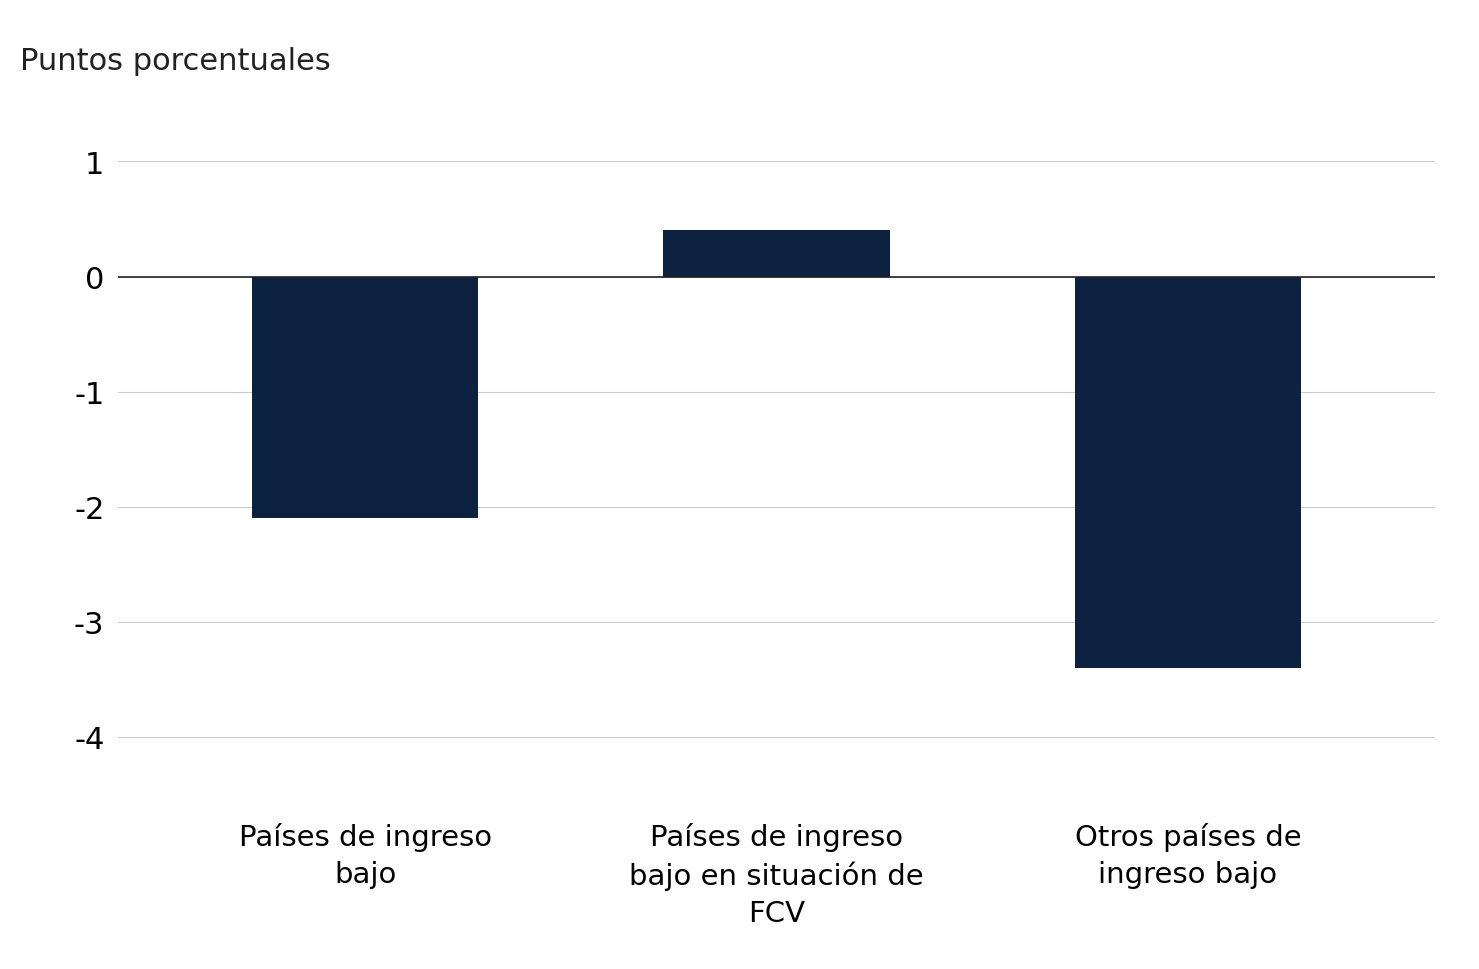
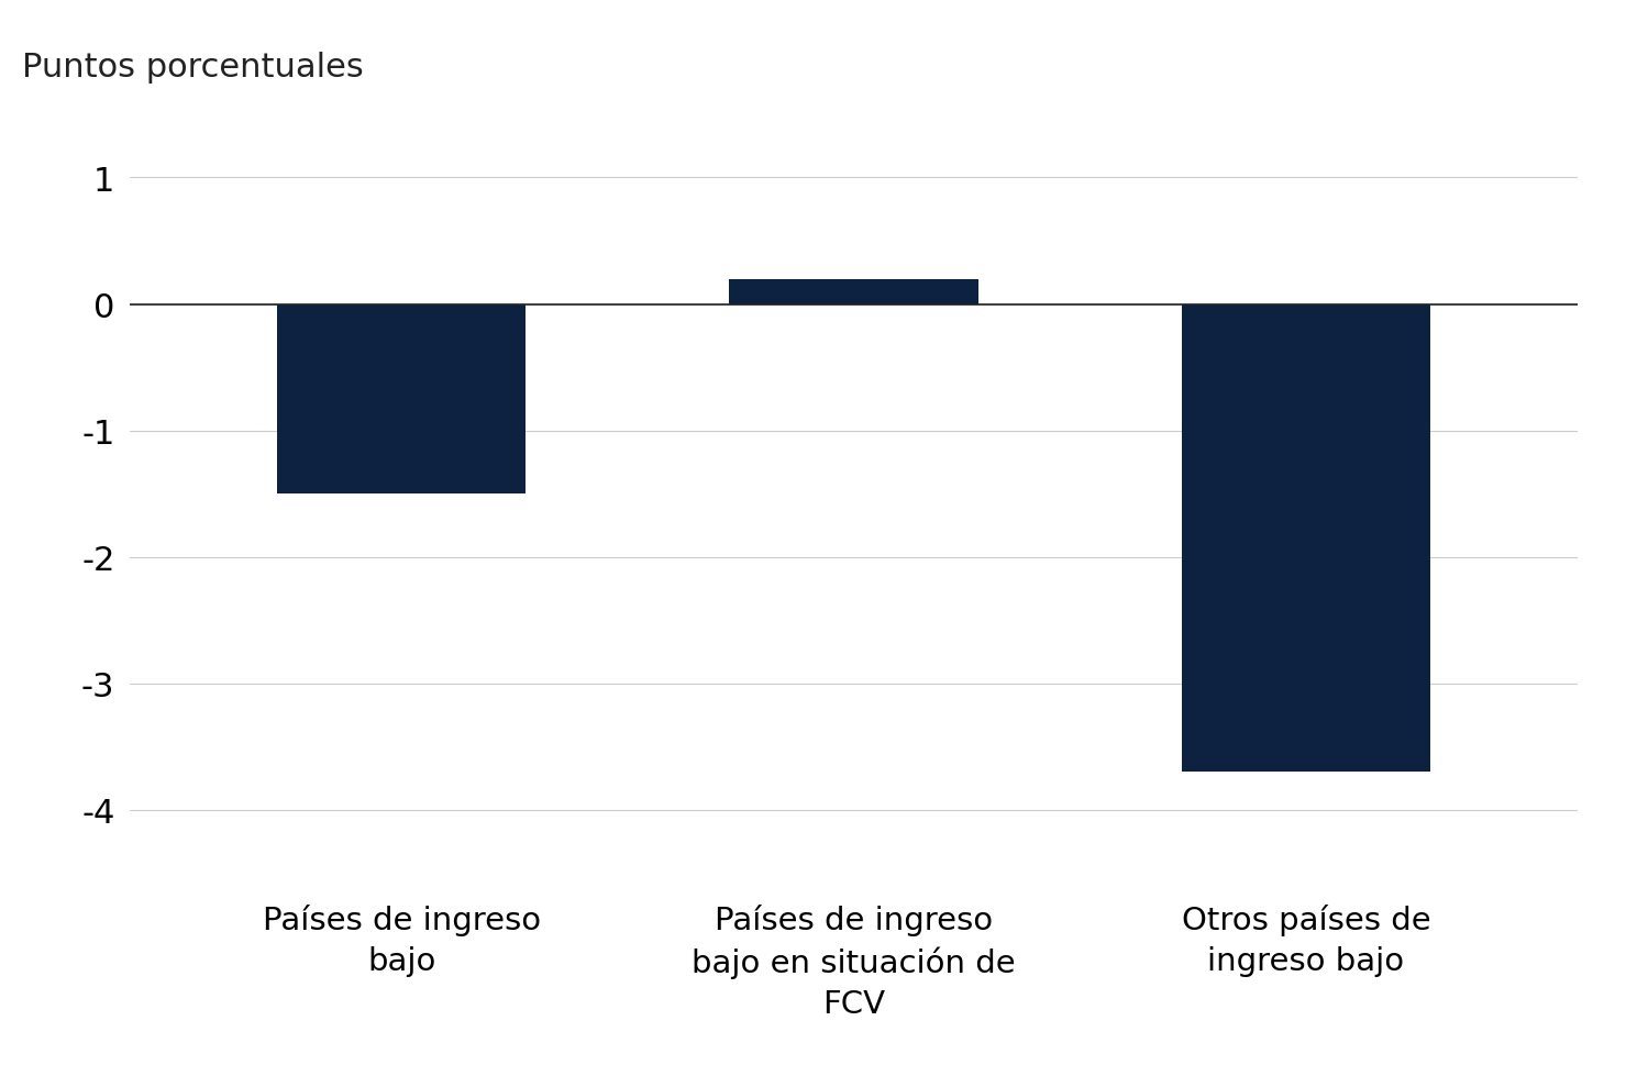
Países de ingreso bajo: -2.1 -> -1.5
Países de ingreso bajo en situación de FCV: 0.4 -> 0.2
Otros países de ingreso bajo: -3.4 -> -3.7
